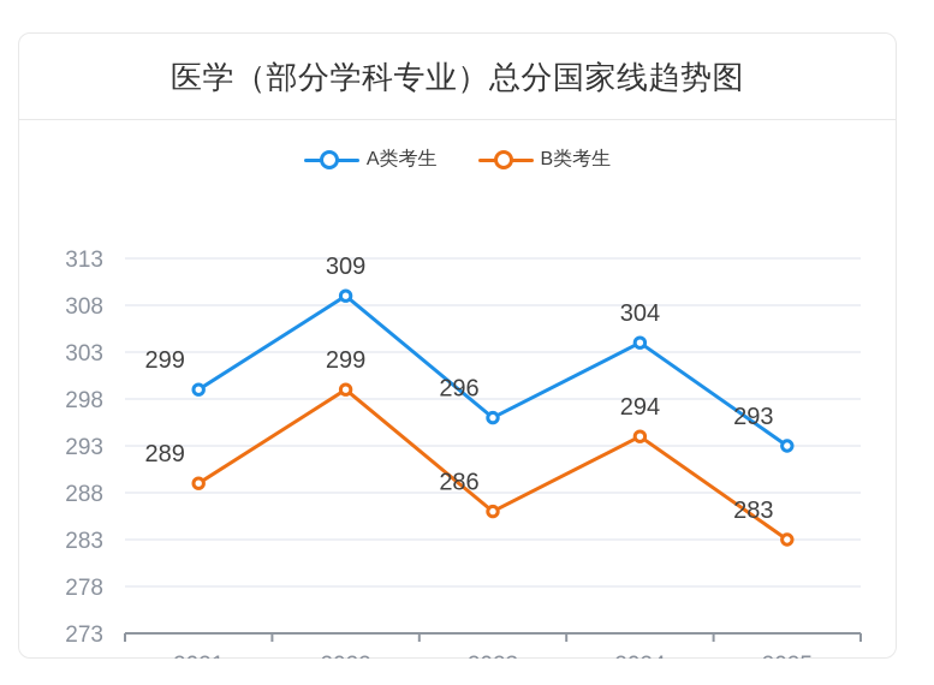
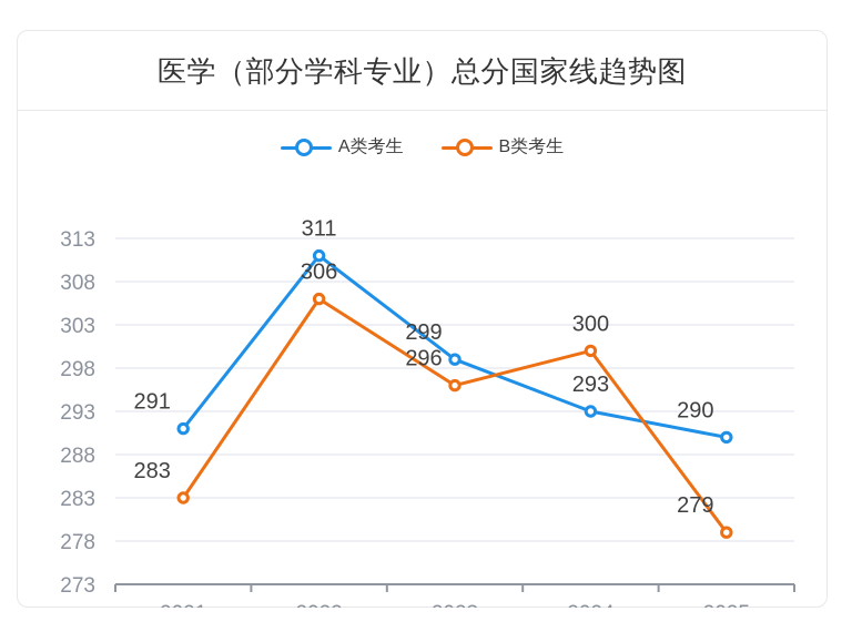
A类考生/2021: 299 -> 291
B类考生/2021: 289 -> 283
A类考生/2022: 309 -> 311
B类考生/2022: 299 -> 306
A类考生/2023: 296 -> 299
B类考生/2023: 286 -> 296
A类考生/2024: 304 -> 293
B类考生/2024: 294 -> 300
A类考生/2025: 293 -> 290
B类考生/2025: 283 -> 279
